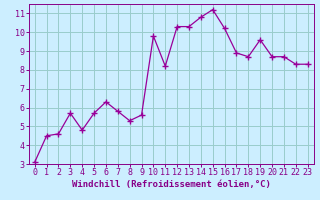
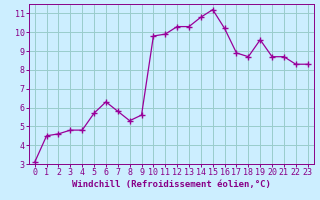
3: 5.7 -> 4.8
11: 8.2 -> 9.9
